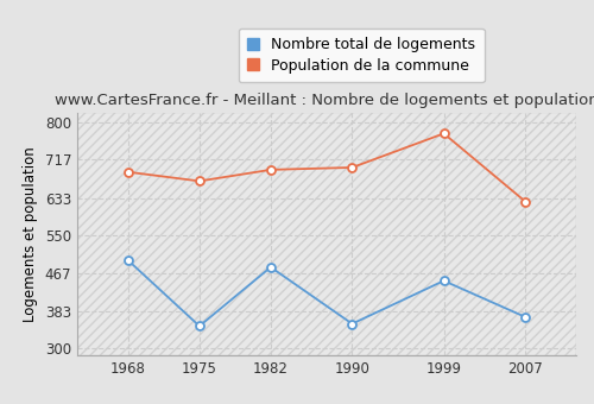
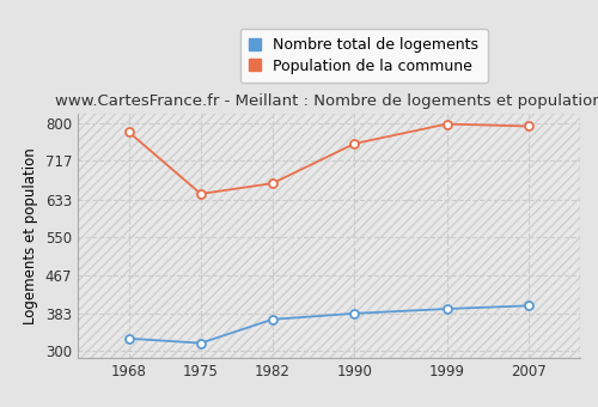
Nombre total de logements/1968: 495 -> 328
Population de la commune/1968: 690 -> 780
Nombre total de logements/1975: 350 -> 318
Population de la commune/1975: 670 -> 645
Nombre total de logements/1982: 480 -> 370
Population de la commune/1982: 695 -> 668
Nombre total de logements/1990: 355 -> 383
Population de la commune/1990: 700 -> 755
Nombre total de logements/1999: 450 -> 393
Population de la commune/1999: 775 -> 798
Nombre total de logements/2007: 370 -> 400
Population de la commune/2007: 625 -> 793
